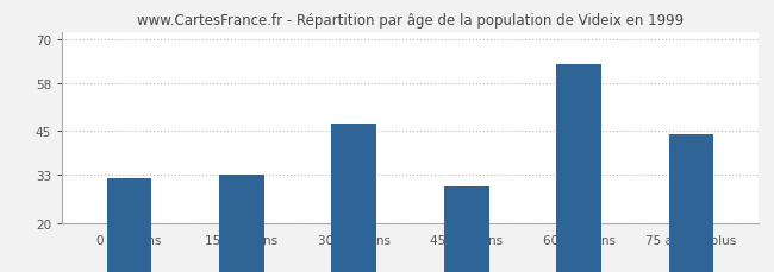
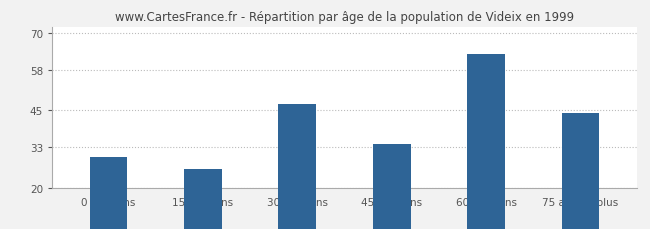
0 à 14 ans: 32 -> 30
15 à 29 ans: 33 -> 26
45 à 59 ans: 30 -> 34
